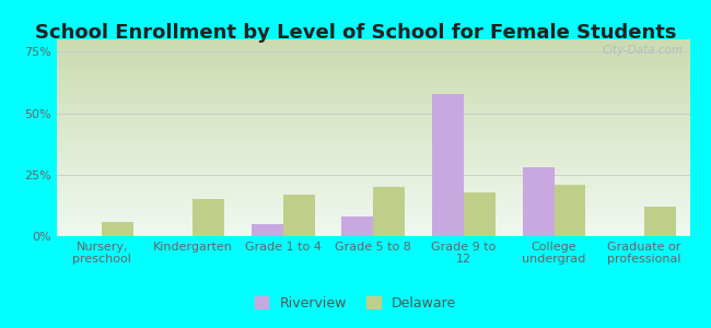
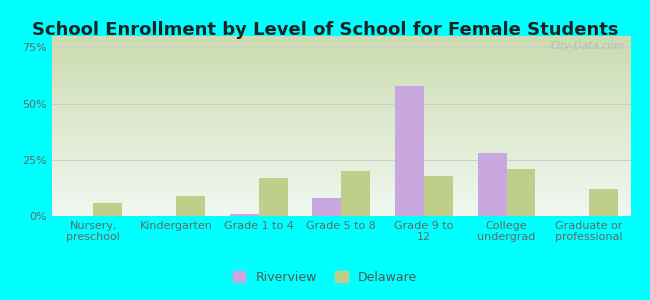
Delaware/Kindergarten: 15% -> 9%
Riverview/Grade 1 to 4: 5% -> 1%
